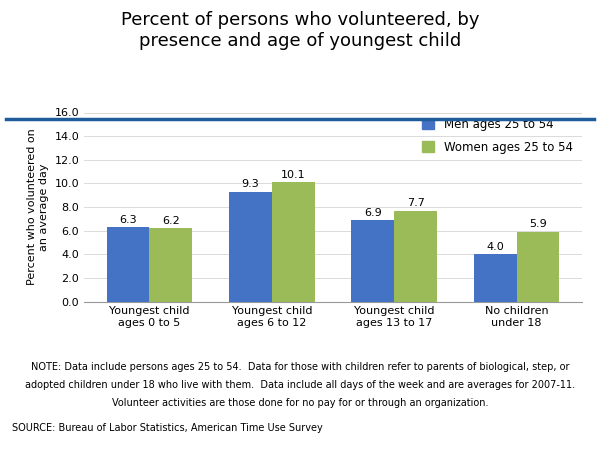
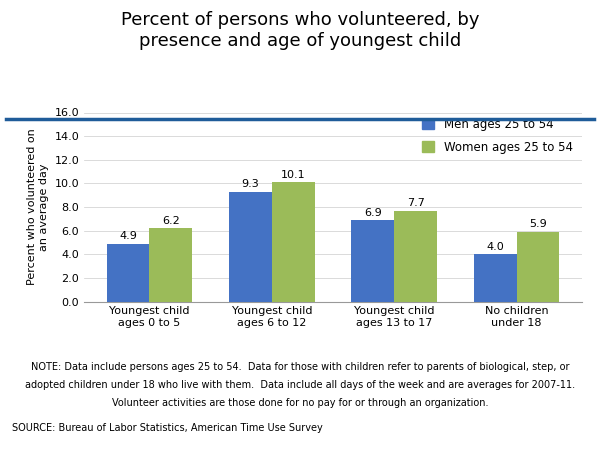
Men ages 25 to 54/Youngest child ages 0 to 5: 6.3 -> 4.9
